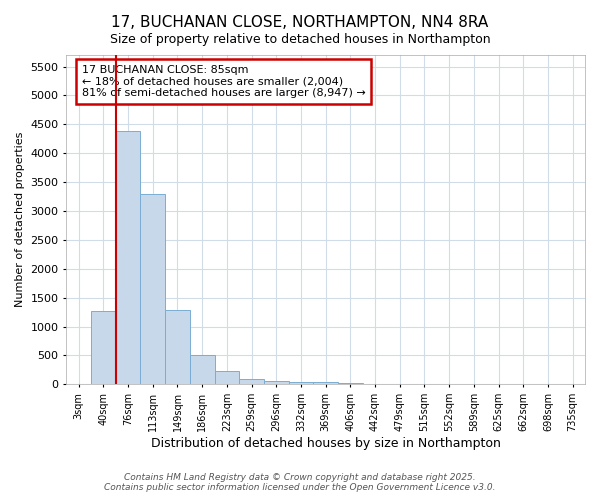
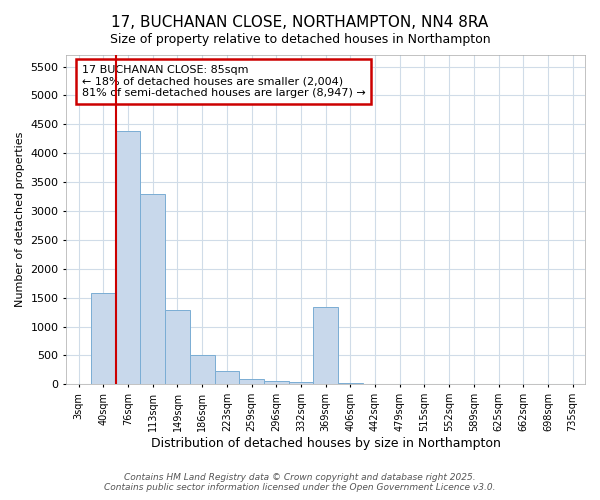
40sqm: 1270 -> 1580
369sqm: 40 -> 1340
